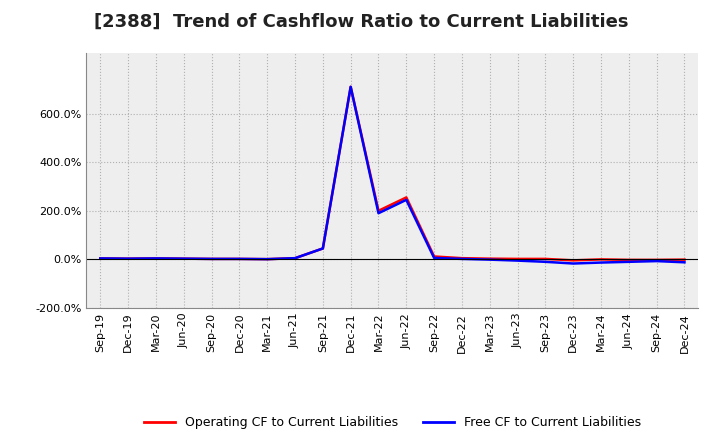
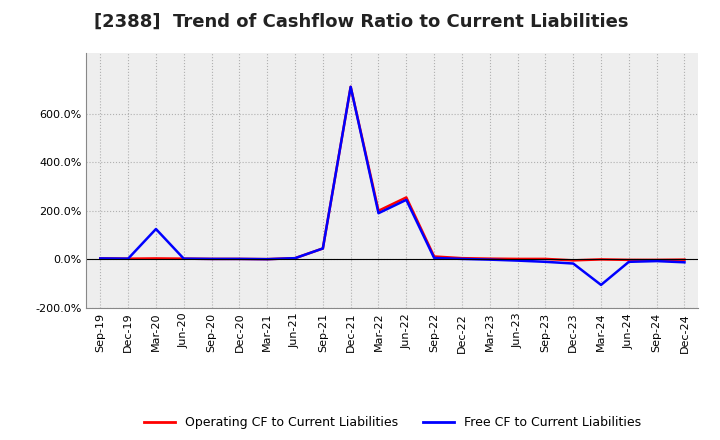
Free CF to Current Liabilities/Mar-20: 4% -> 125%
Free CF to Current Liabilities/Mar-24: -13% -> -105%
